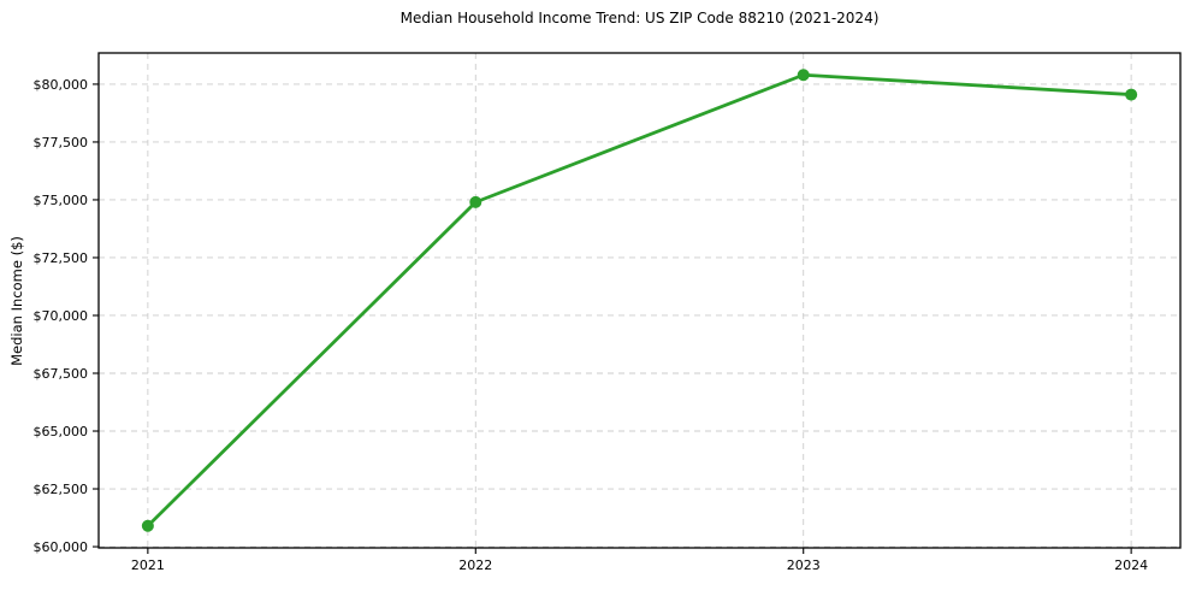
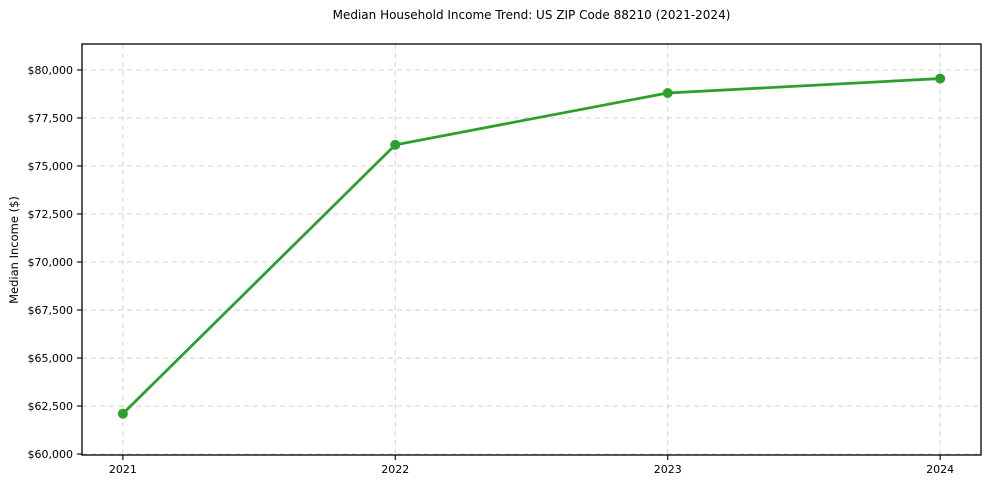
2021: $60900 -> $62100
2022: $74900 -> $76100
2023: $80400 -> $78800
